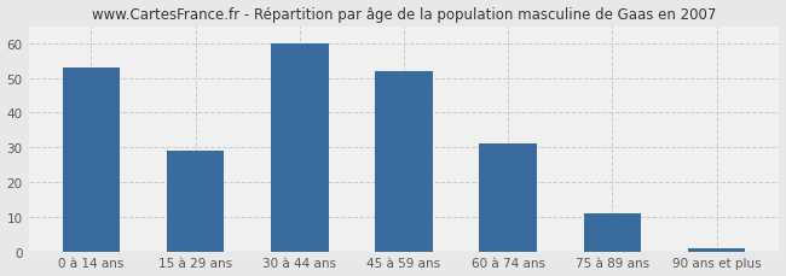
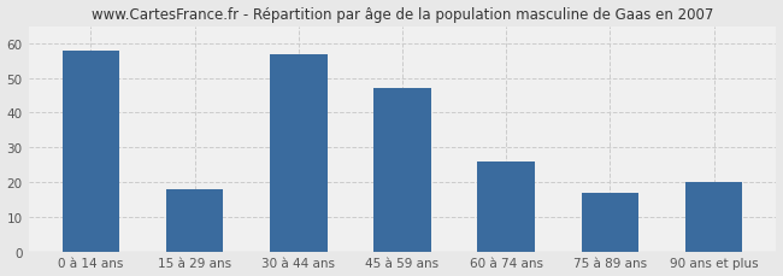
0 à 14 ans: 53 -> 58
15 à 29 ans: 29 -> 18
30 à 44 ans: 60 -> 57
45 à 59 ans: 52 -> 47
60 à 74 ans: 31 -> 26
75 à 89 ans: 11 -> 17
90 ans et plus: 1 -> 20
